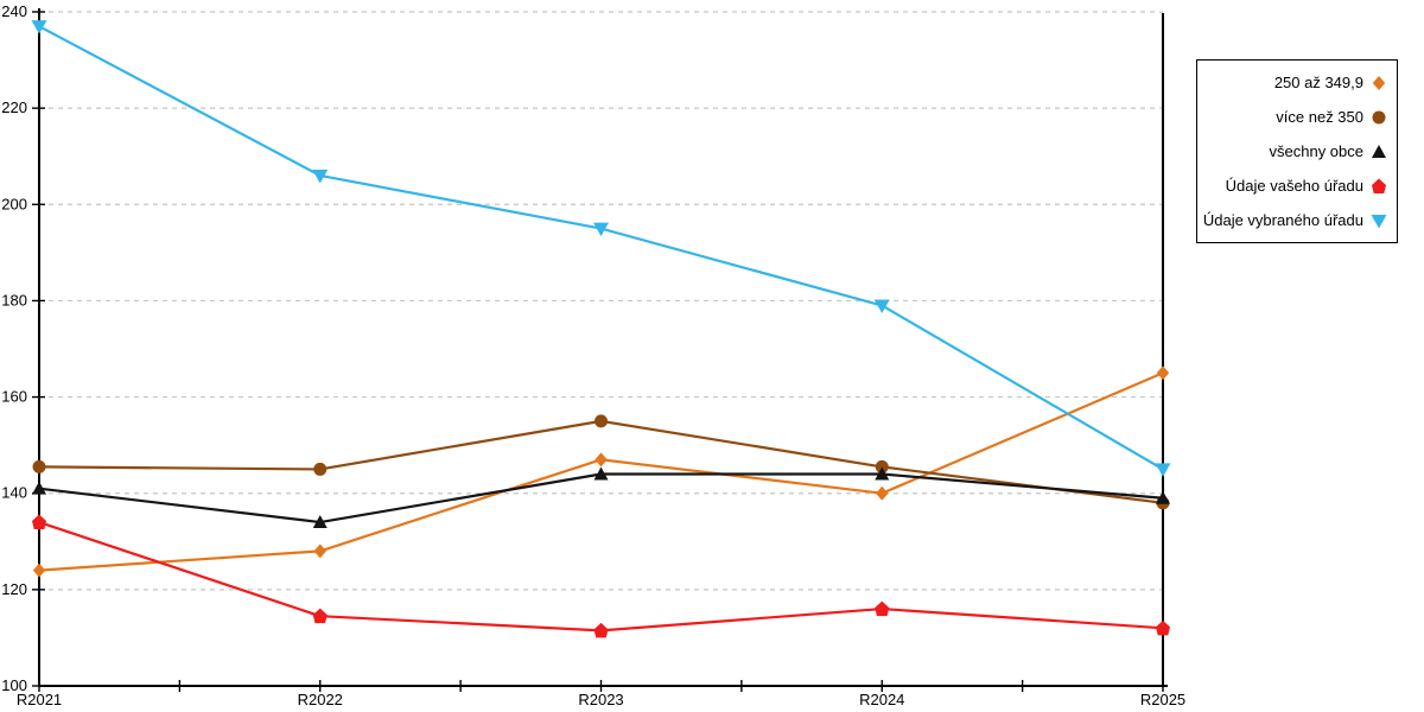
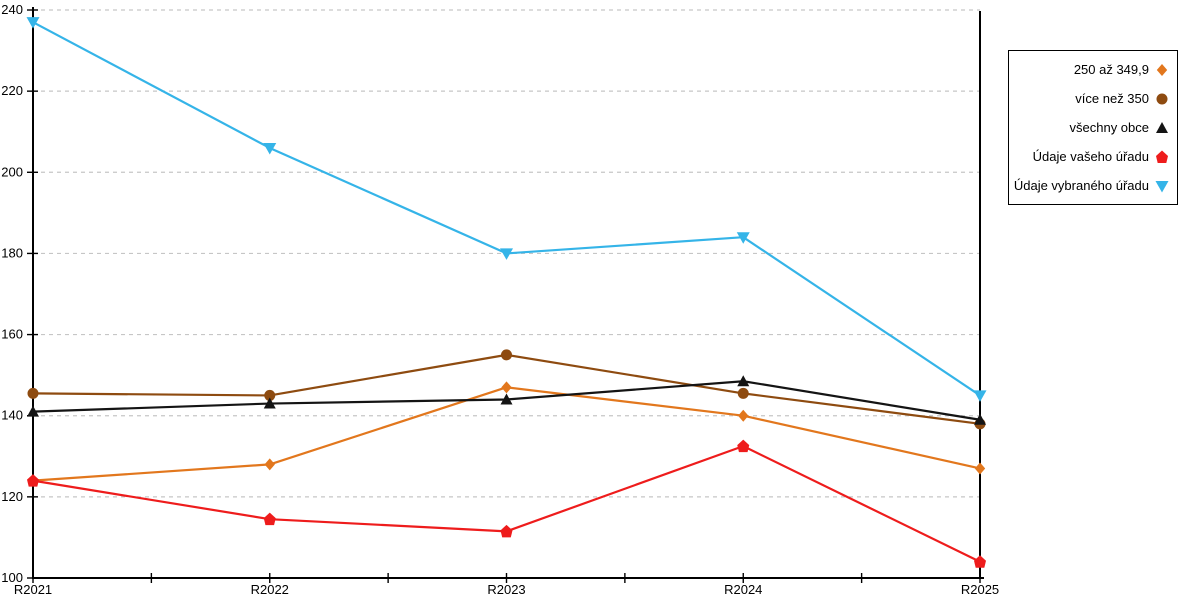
Údaje vašeho úřadu/R2021: 134 -> 124
všechny obce/R2022: 134 -> 143
Údaje vybraného úřadu/R2023: 195 -> 180
všechny obce/R2024: 144 -> 148
Údaje vašeho úřadu/R2024: 116 -> 132
Údaje vybraného úřadu/R2024: 179 -> 184
250 až 349,9/R2025: 165 -> 127
Údaje vašeho úřadu/R2025: 112 -> 104
